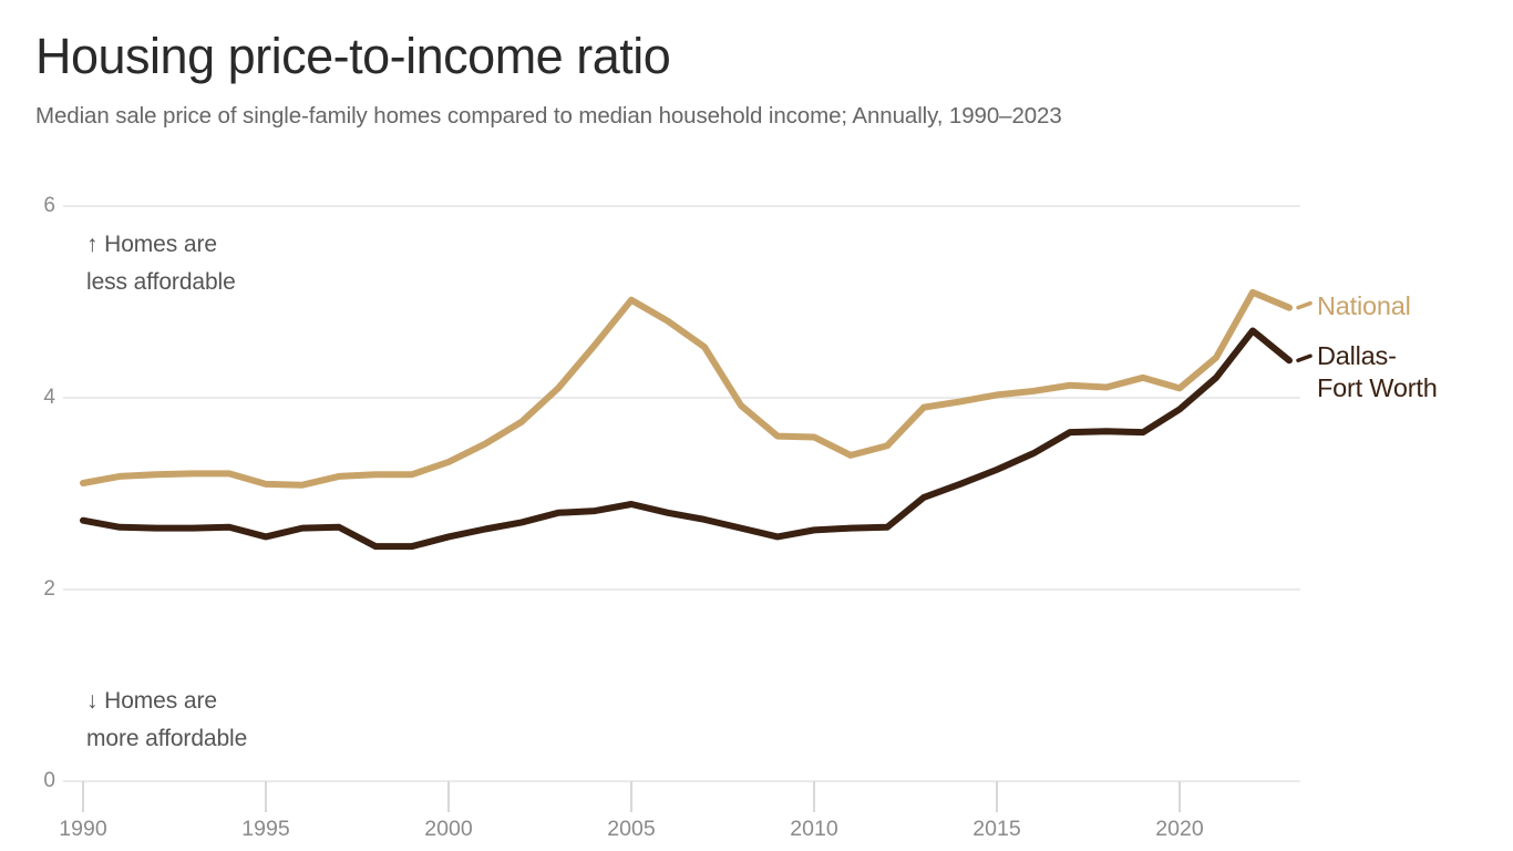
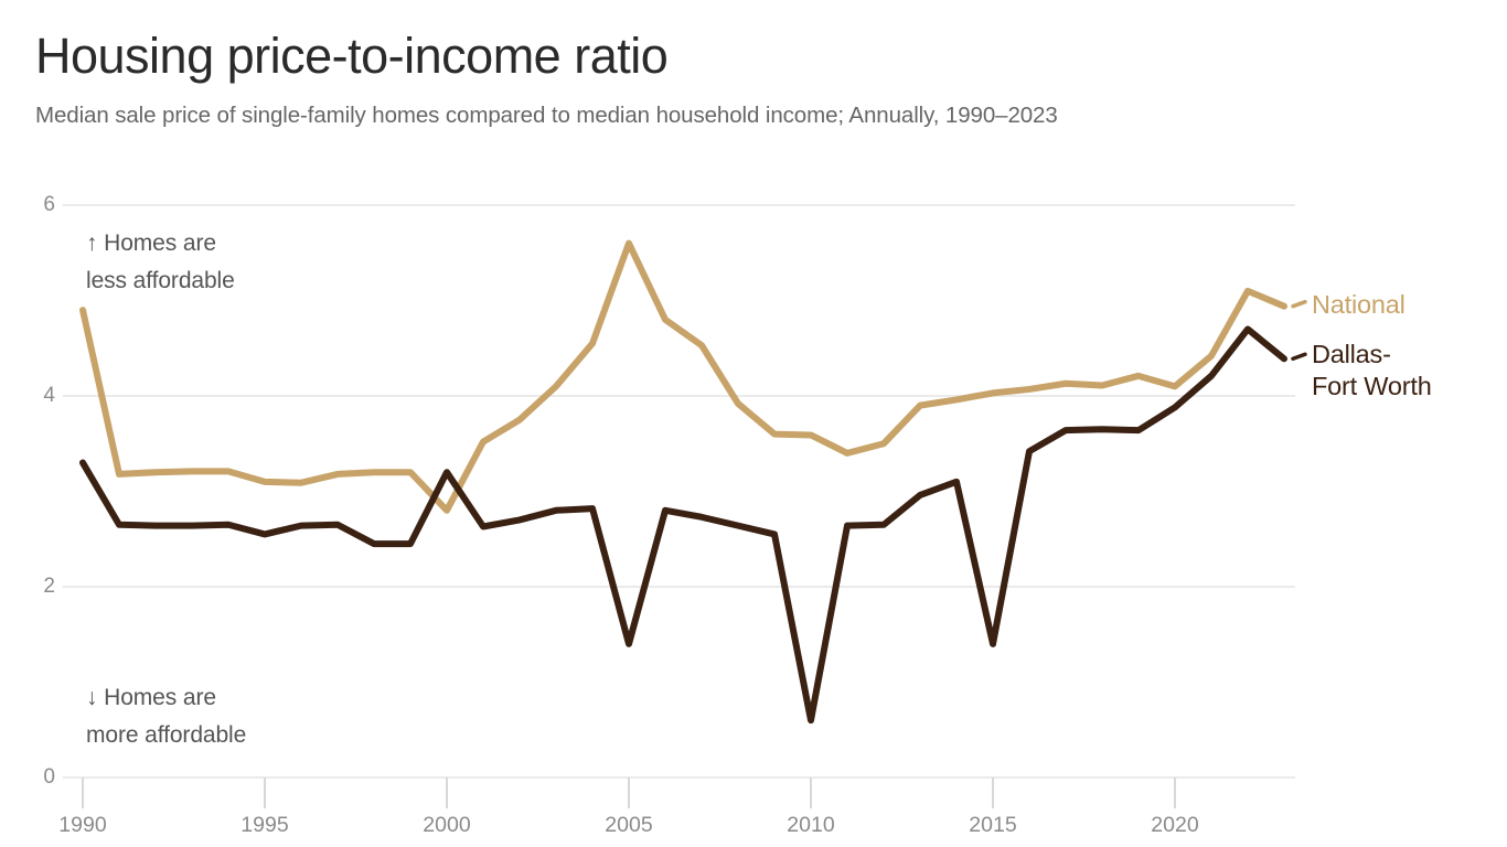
National/1990: 3.1 -> 4.9
Dallas-Fort Worth/1990: 2.7 -> 3.3
National/2000: 3.3 -> 2.8
Dallas-Fort Worth/2000: 2.5 -> 3.2
National/2005: 5.0 -> 5.6
Dallas-Fort Worth/2005: 2.9 -> 1.4
Dallas-Fort Worth/2010: 2.6 -> 0.6
Dallas-Fort Worth/2015: 3.2 -> 1.4
